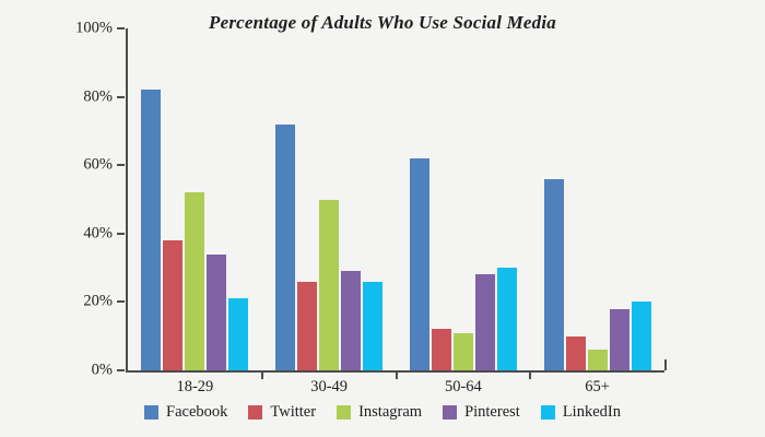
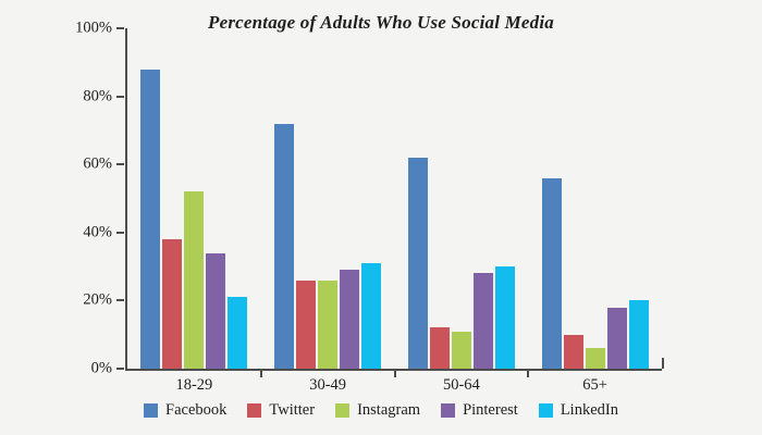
Facebook/18-29: 82% -> 88%
Instagram/30-49: 50% -> 26%
LinkedIn/30-49: 26% -> 31%
